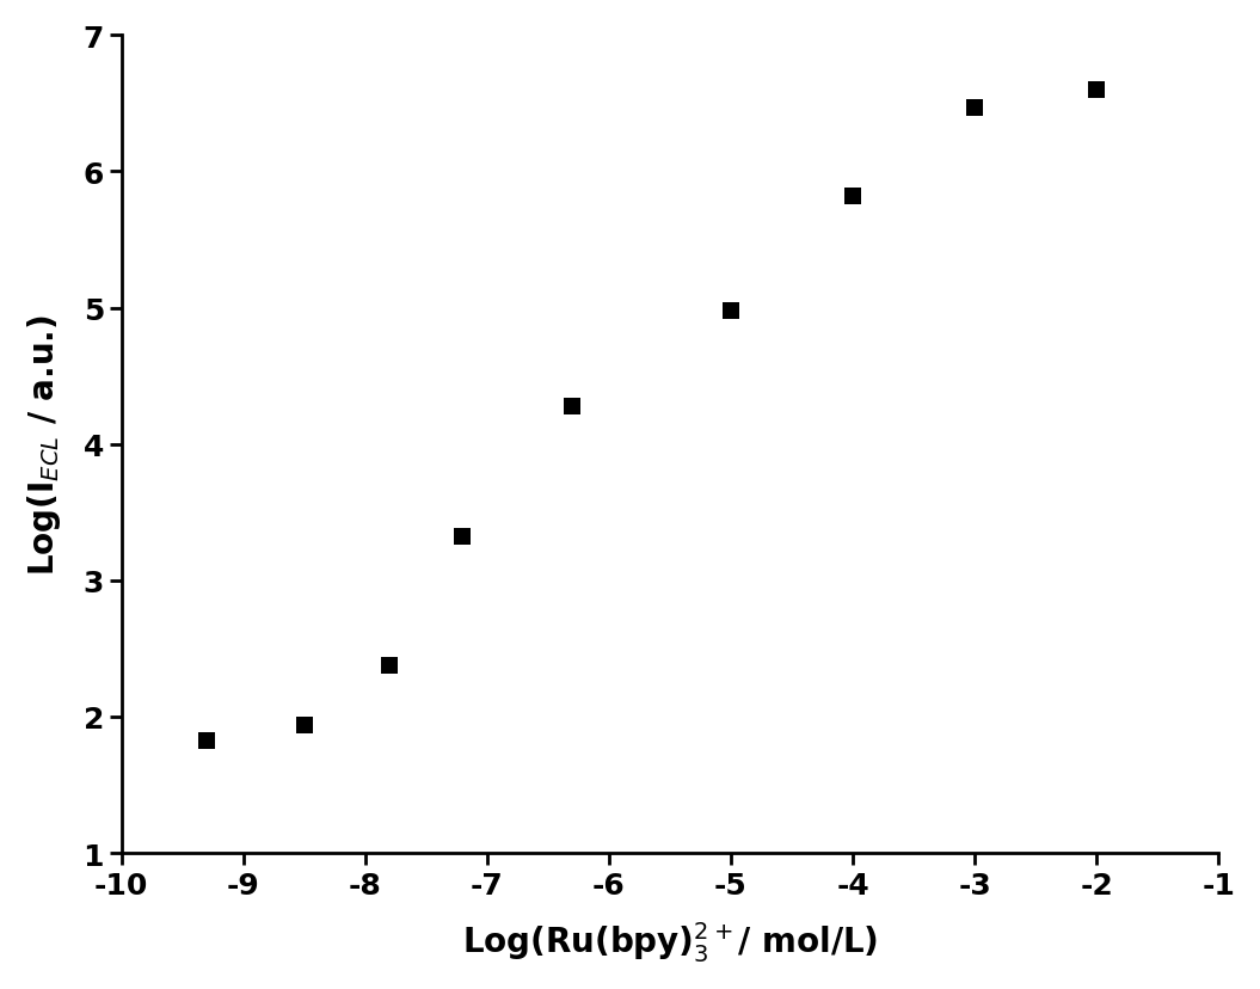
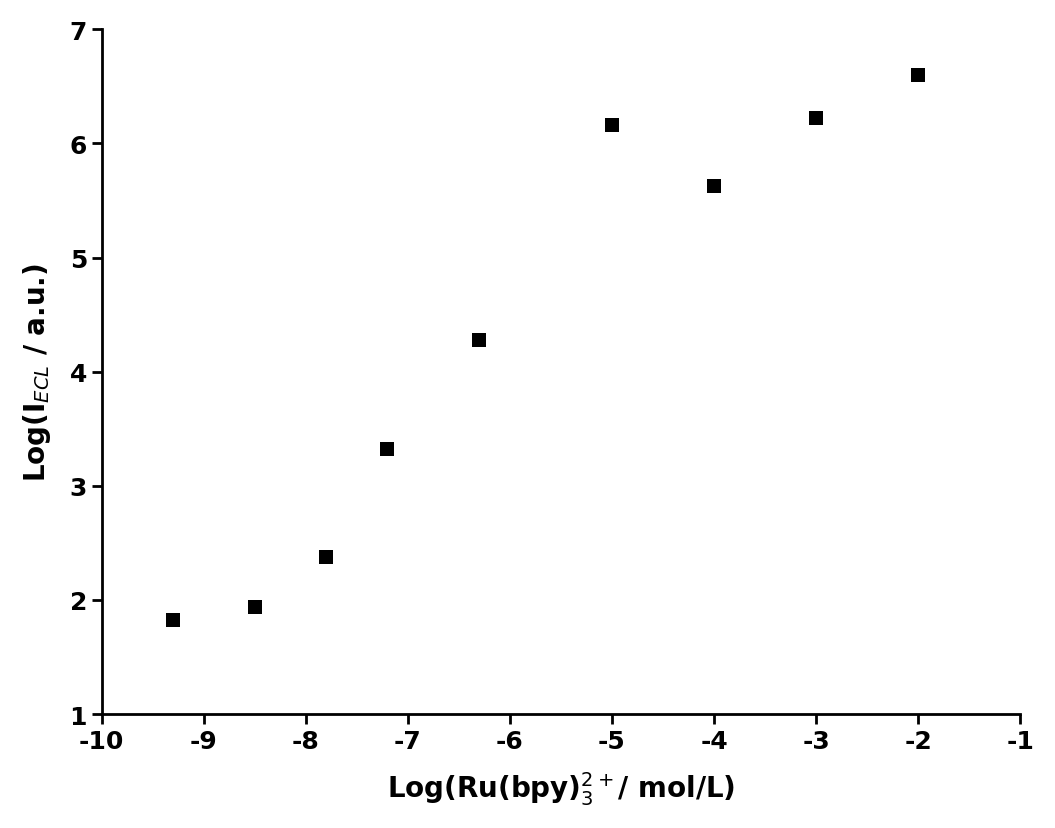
-5: 4.98 -> 6.16
-4: 5.82 -> 5.63
-3: 6.47 -> 6.22
